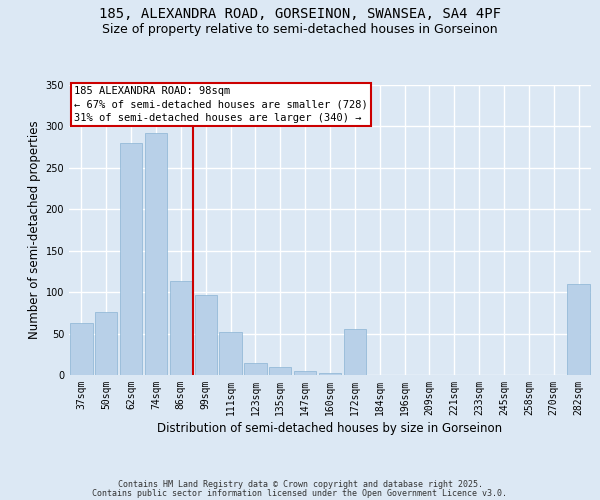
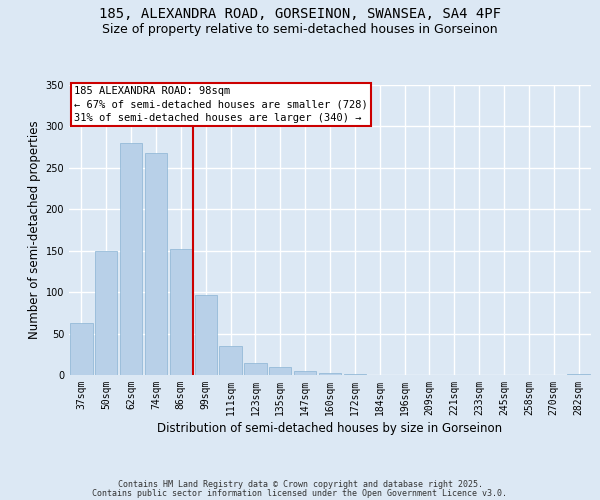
50sqm: 76 -> 150
74sqm: 292 -> 268
86sqm: 114 -> 152
111sqm: 52 -> 35
172sqm: 56 -> 1
282sqm: 110 -> 1
